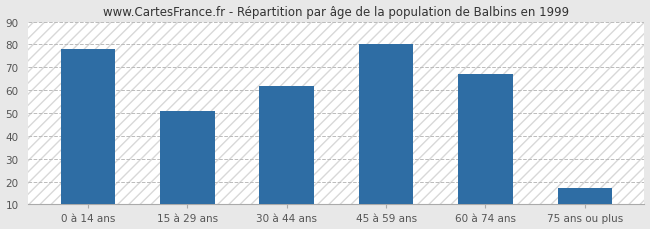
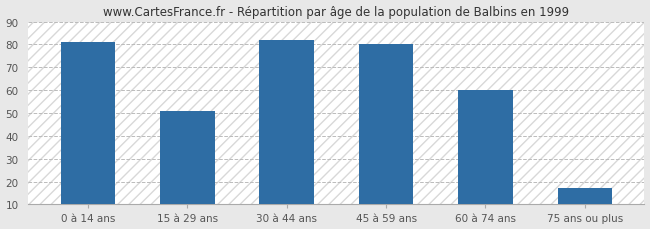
0 à 14 ans: 78 -> 81
30 à 44 ans: 62 -> 82
60 à 74 ans: 67 -> 60
